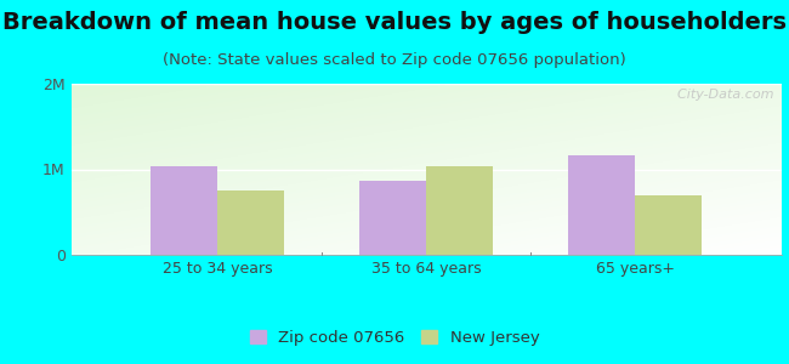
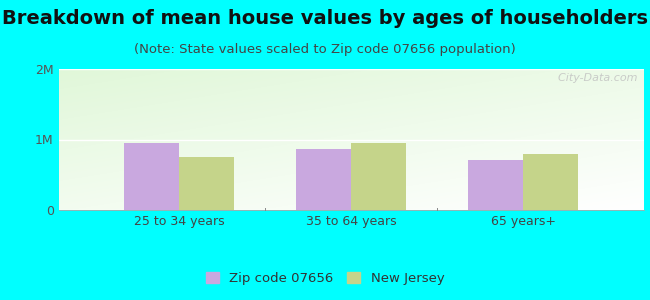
Zip code 07656/25 to 34 years: 1.04M -> 0.95M
New Jersey/35 to 64 years: 1.04M -> 0.95M
Zip code 07656/65 years+: 1.16M -> 0.71M
New Jersey/65 years+: 0.70M -> 0.79M
